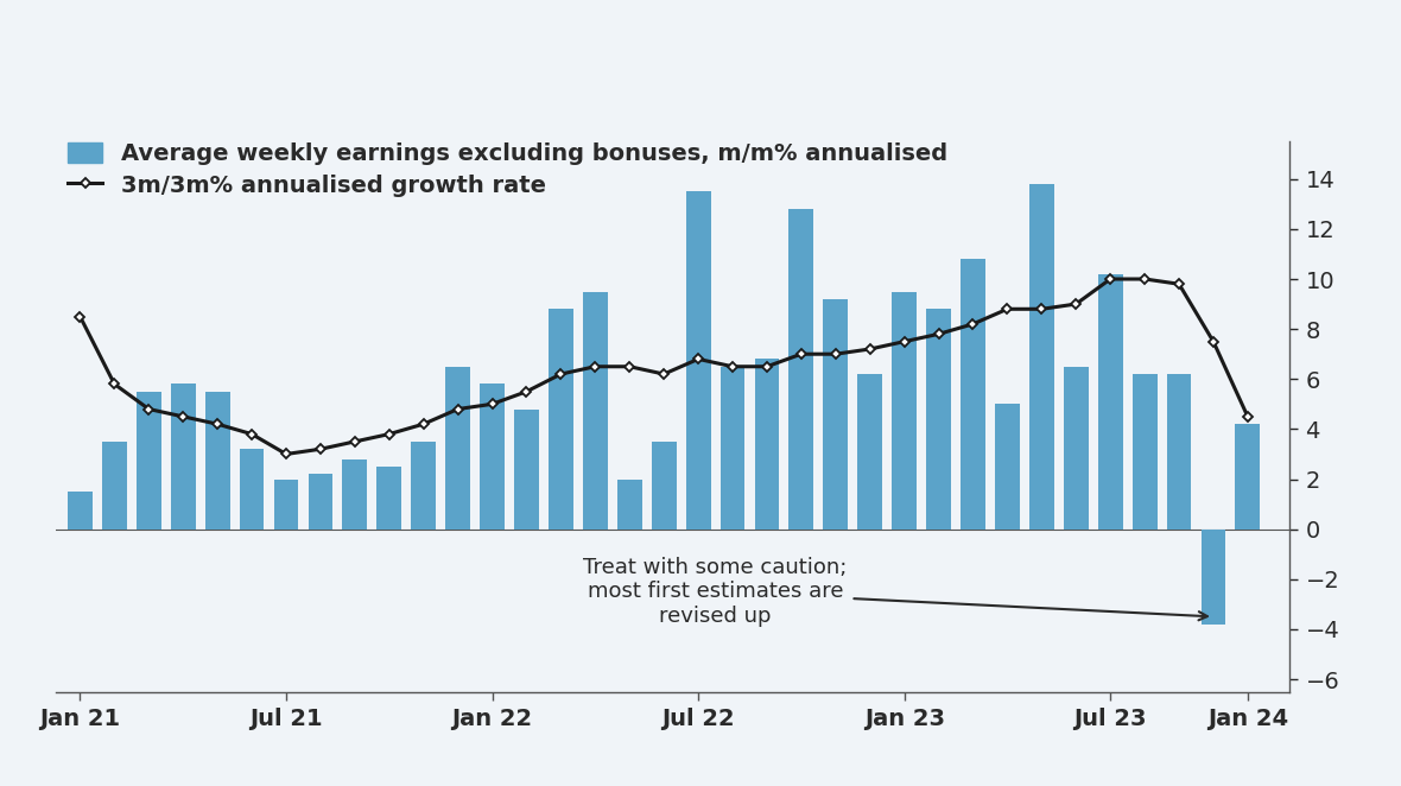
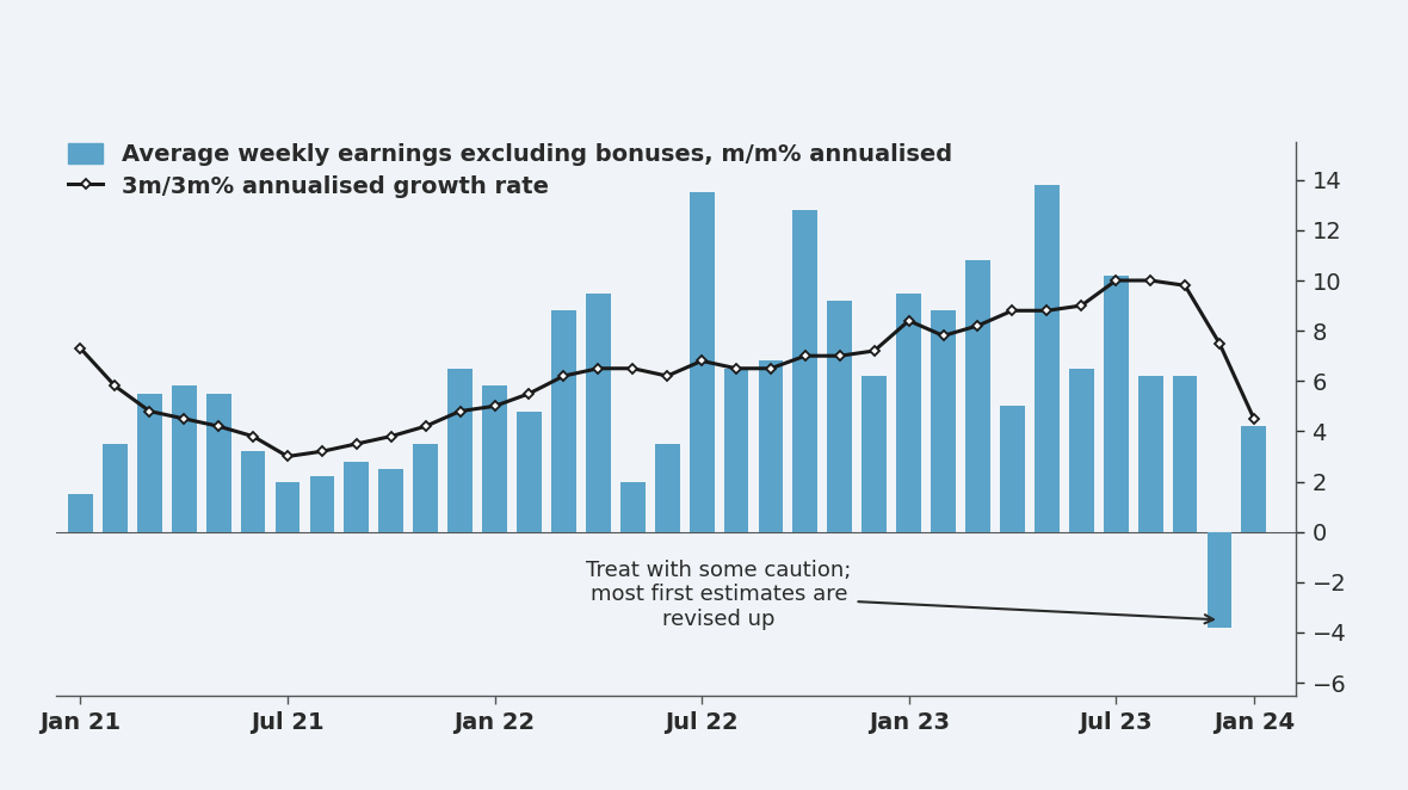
3m/3m% annualised growth rate/Jan 21: 8.5 -> 7.3
3m/3m% annualised growth rate/Jan 23: 7.5 -> 8.4
